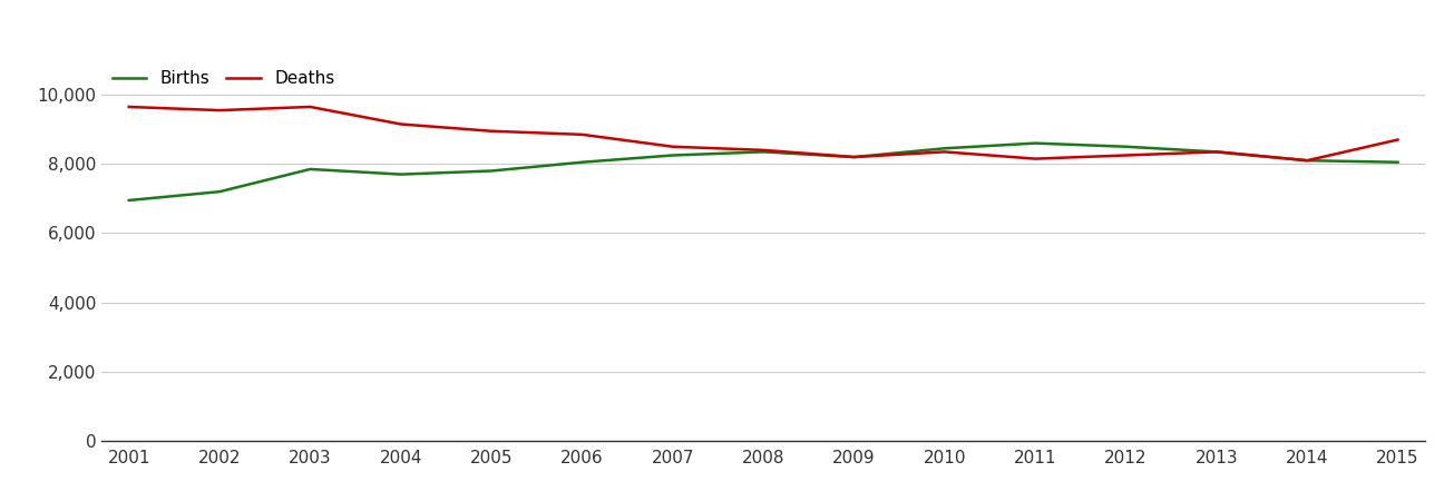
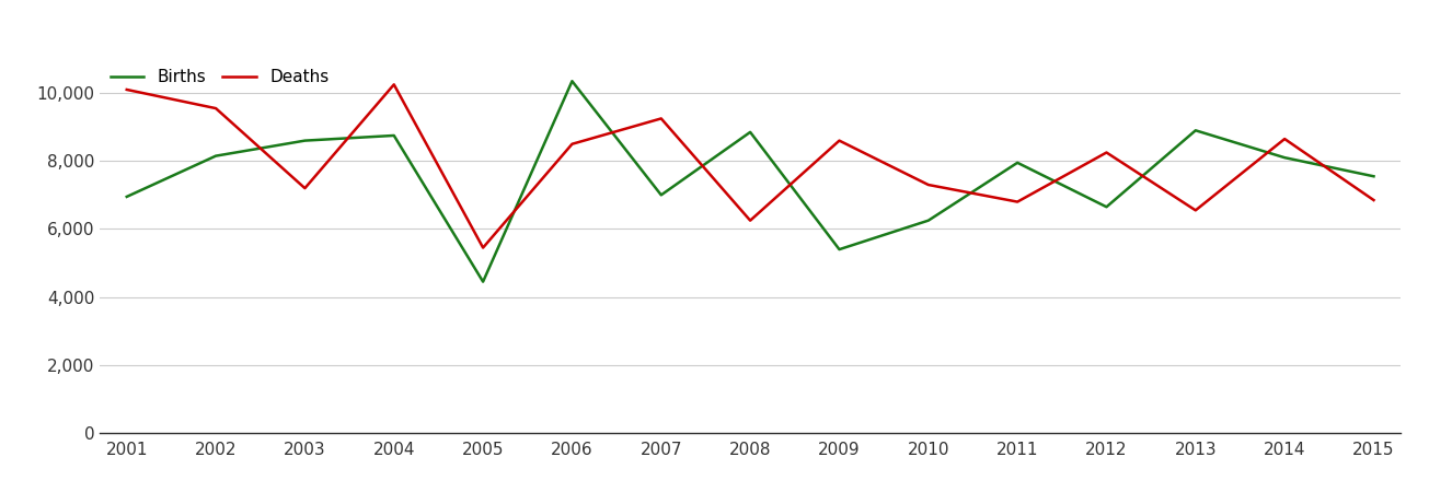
Deaths/2001: 9,650 -> 10,100
Births/2002: 7,200 -> 8,150
Births/2003: 7,850 -> 8,600
Deaths/2003: 9,650 -> 7,200
Births/2004: 7,700 -> 8,750
Deaths/2004: 9,150 -> 10,250
Births/2005: 7,800 -> 4,450
Deaths/2005: 8,950 -> 5,450
Births/2006: 8,050 -> 10,350
Deaths/2006: 8,850 -> 8,500
Births/2007: 8,250 -> 7,000
Deaths/2007: 8,500 -> 9,250
Births/2008: 8,350 -> 8,850
Deaths/2008: 8,400 -> 6,250
Births/2009: 8,200 -> 5,400
Deaths/2009: 8,200 -> 8,600
Births/2010: 8,450 -> 6,250
Deaths/2010: 8,350 -> 7,300
Births/2011: 8,600 -> 7,950
Deaths/2011: 8,150 -> 6,800
Births/2012: 8,500 -> 6,650
Births/2013: 8,350 -> 8,900
Deaths/2013: 8,350 -> 6,550
Deaths/2014: 8,100 -> 8,650
Births/2015: 8,050 -> 7,550
Deaths/2015: 8,700 -> 6,850
